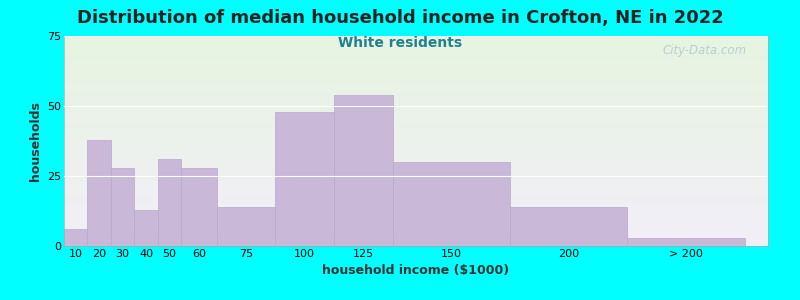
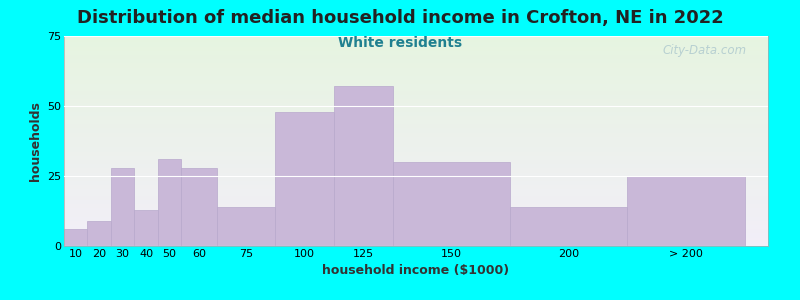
20: 38 -> 9
125: 54 -> 57
> 200: 3 -> 25
